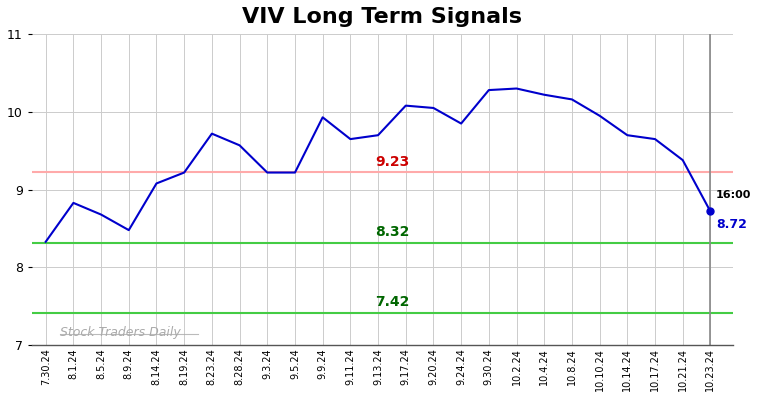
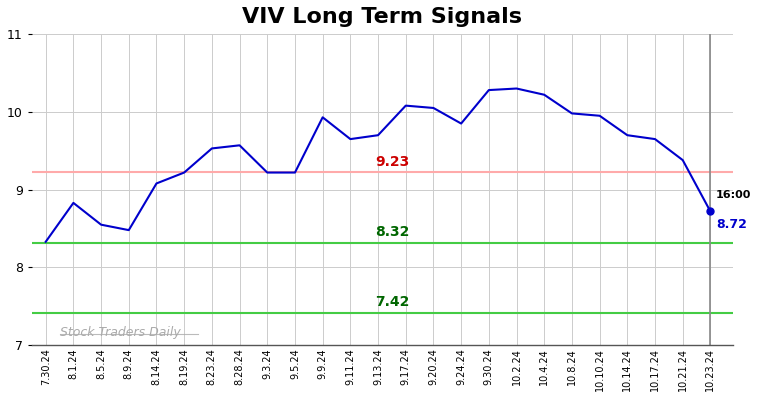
8.5.24: 8.68 -> 8.55
8.23.24: 9.72 -> 9.53
10.8.24: 10.16 -> 9.98
